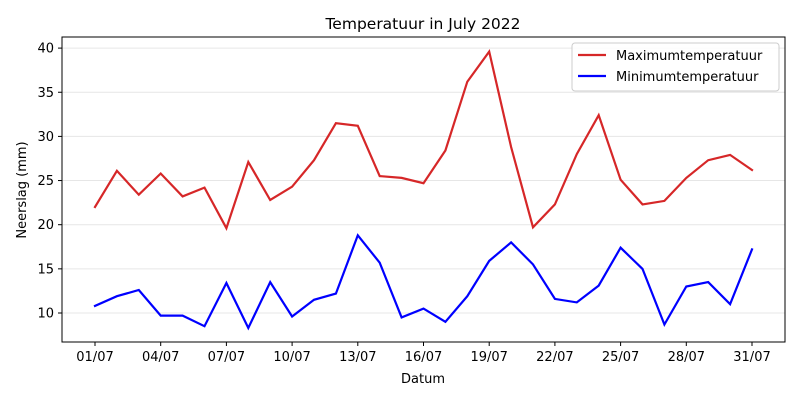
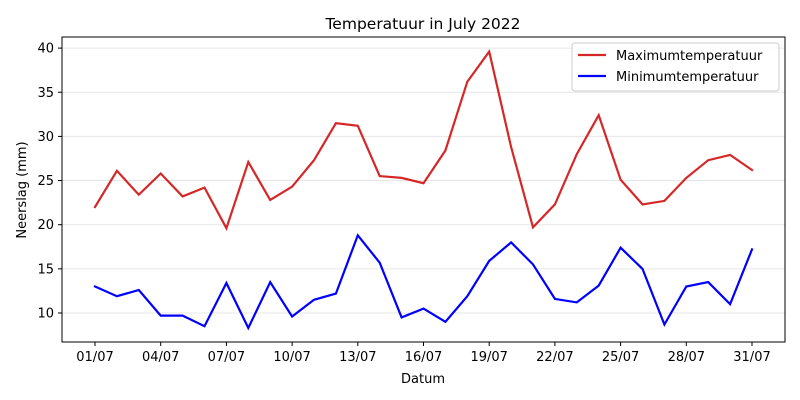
Minimumtemperatuur/01/07: 11 -> 13
